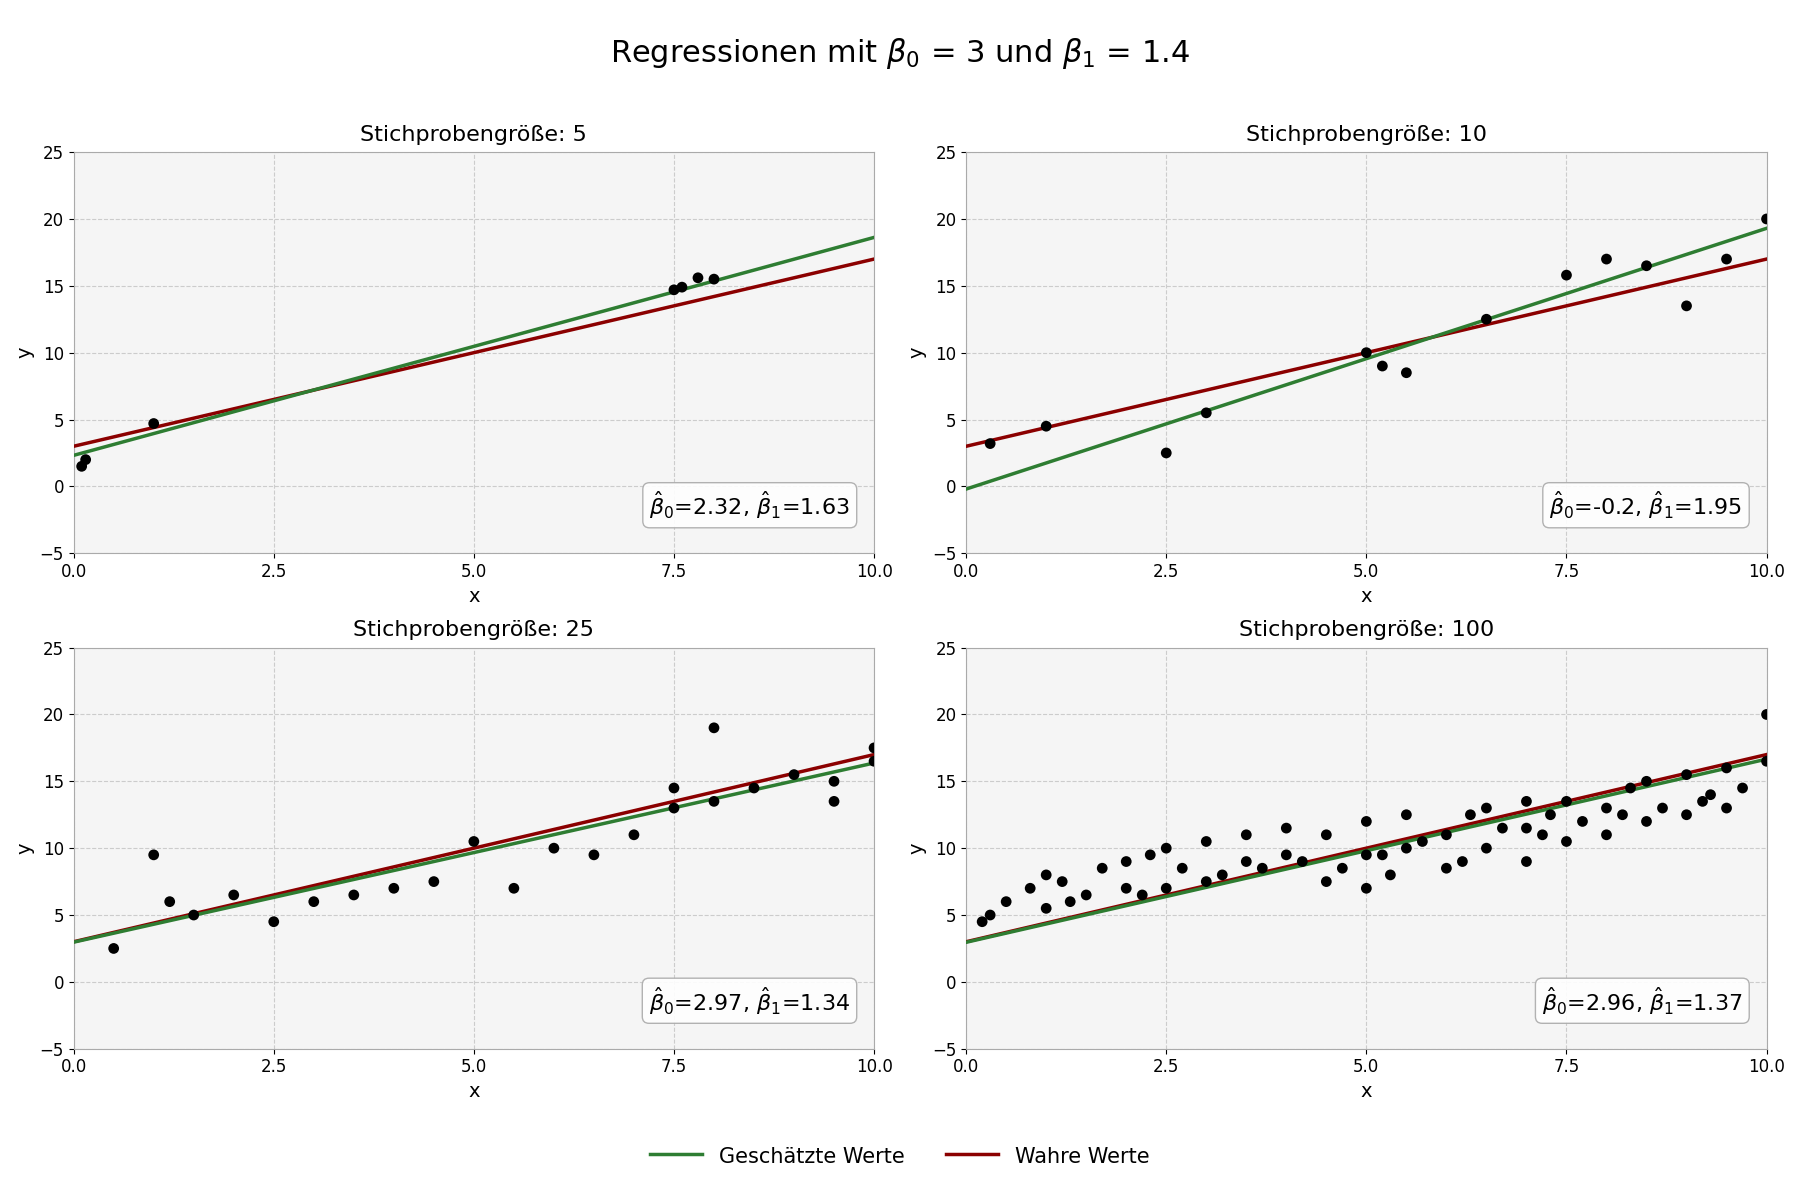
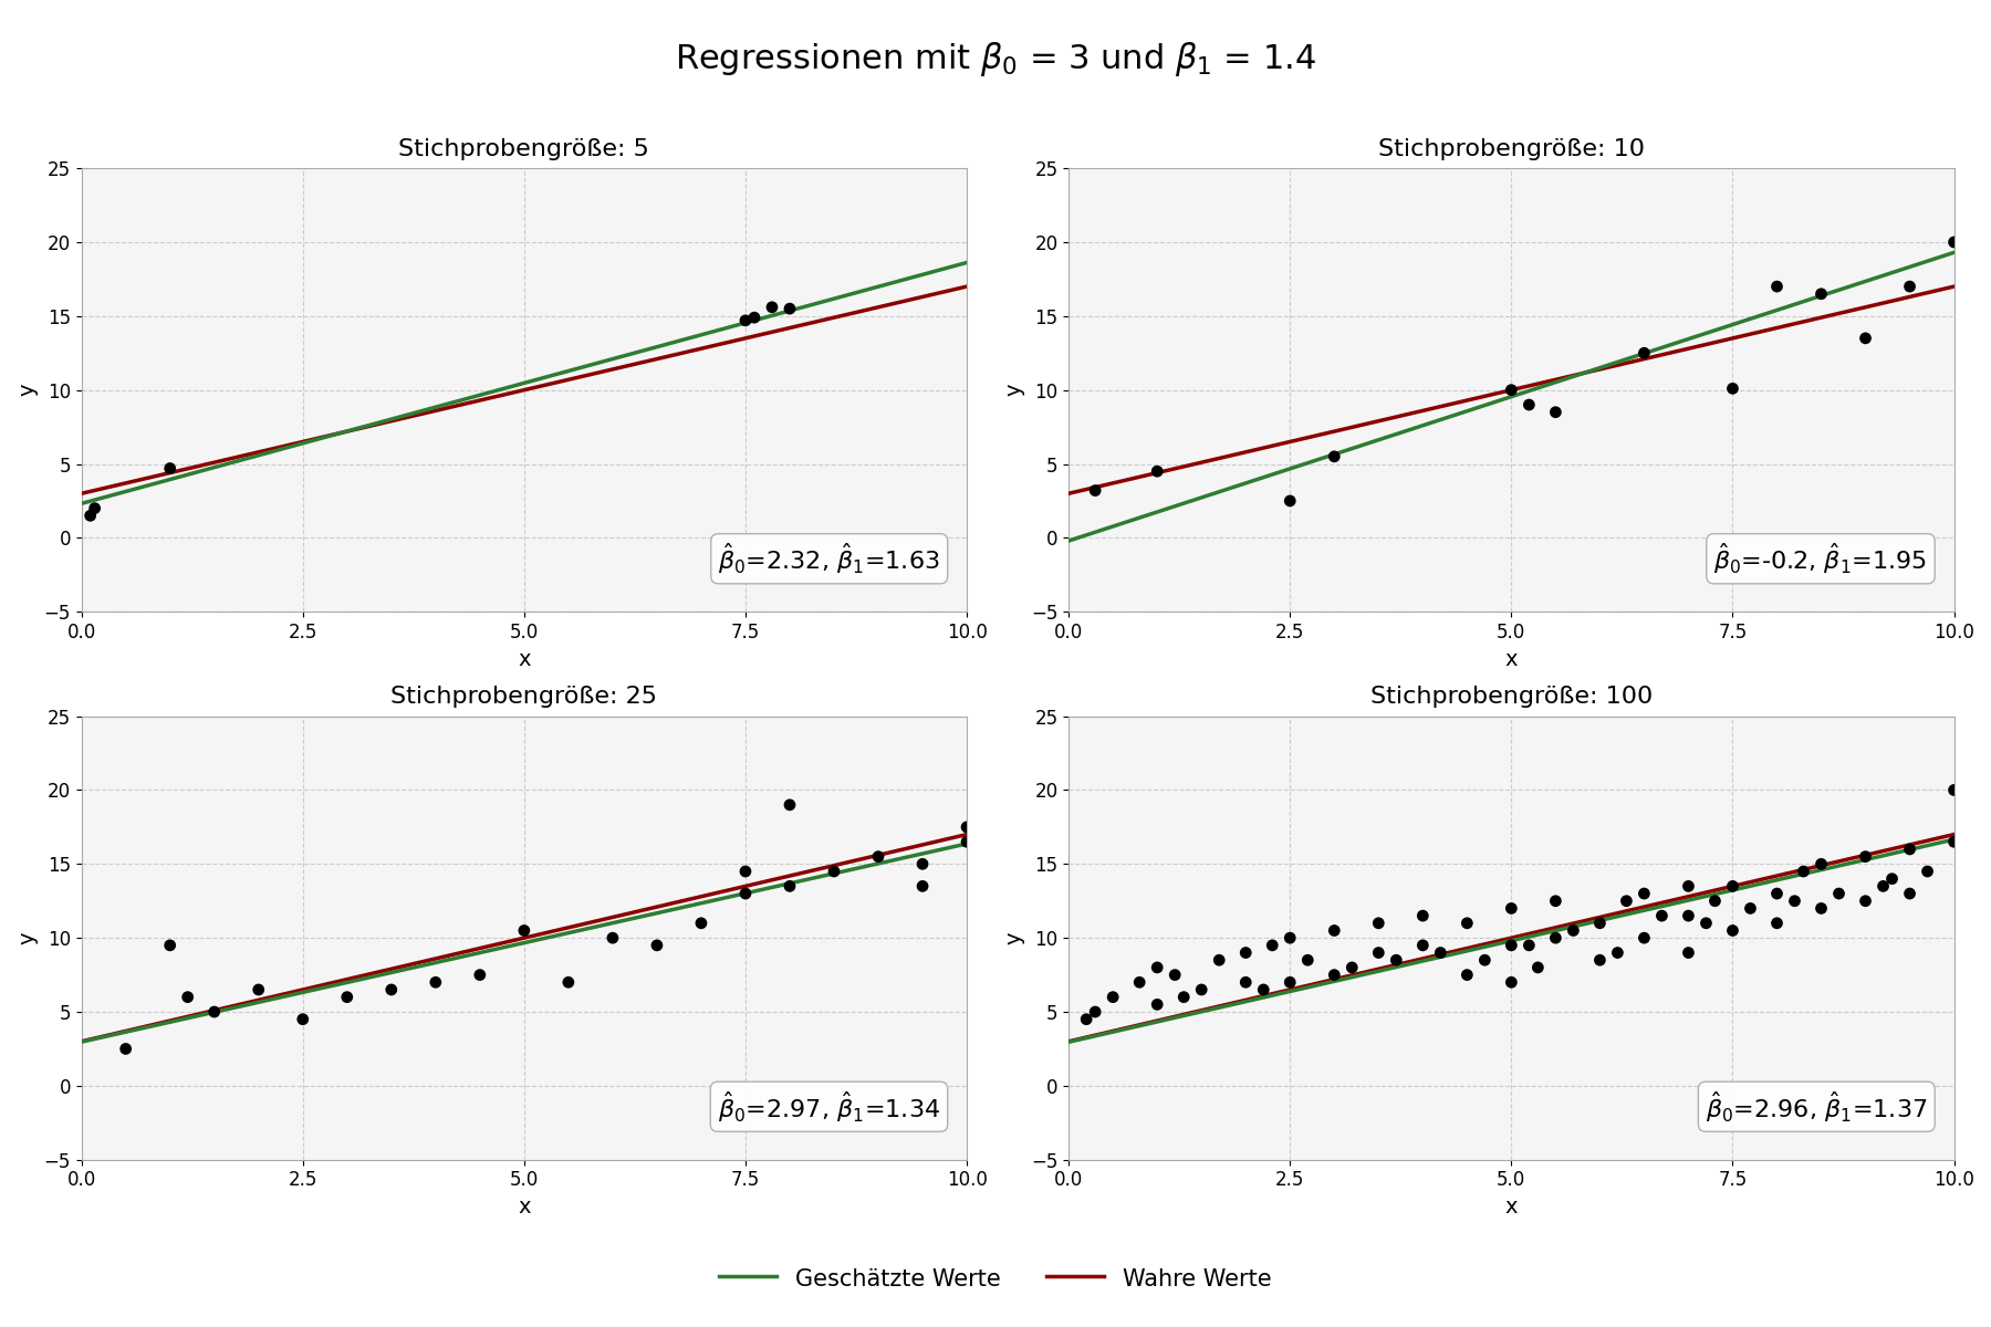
Stichprobengröße: 10/7.5: 15.8 -> 10.1
